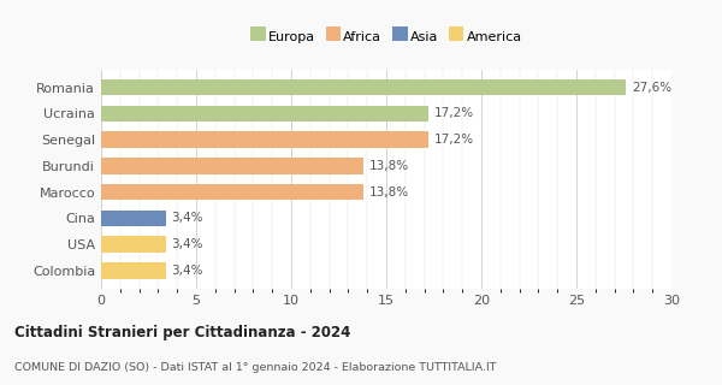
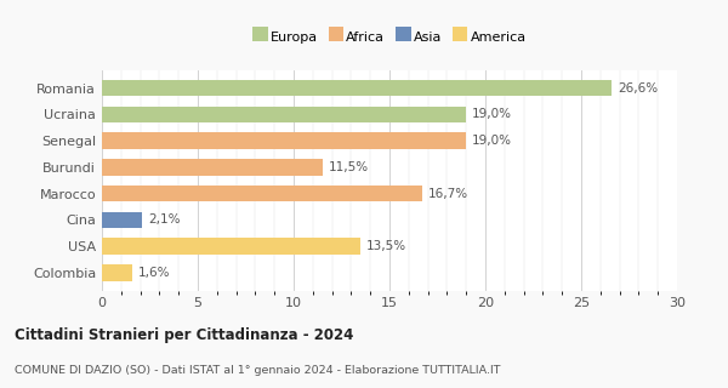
Romania: 27,6% -> 26,6%
Ucraina: 17,2% -> 19,0%
Senegal: 17,2% -> 19,0%
Burundi: 13,8% -> 11,5%
Marocco: 13,8% -> 16,7%
Cina: 3,4% -> 2,1%
USA: 3,4% -> 13,5%
Colombia: 3,4% -> 1,6%
